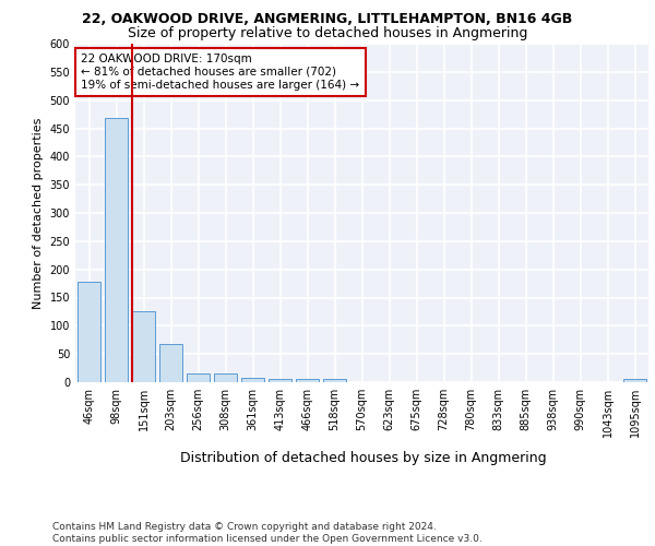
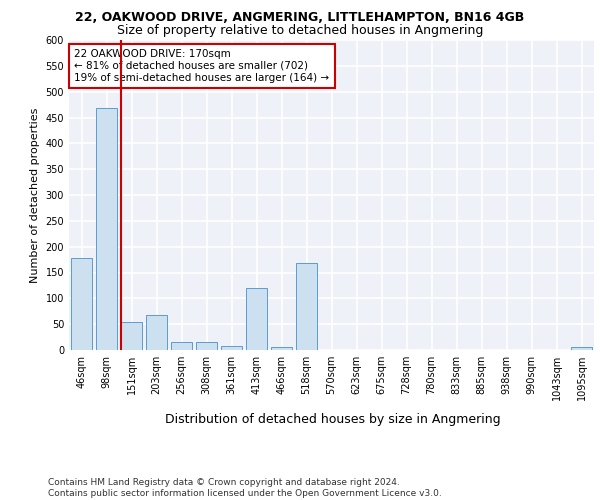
151sqm: 125 -> 54
413sqm: 6 -> 120
518sqm: 5 -> 168
